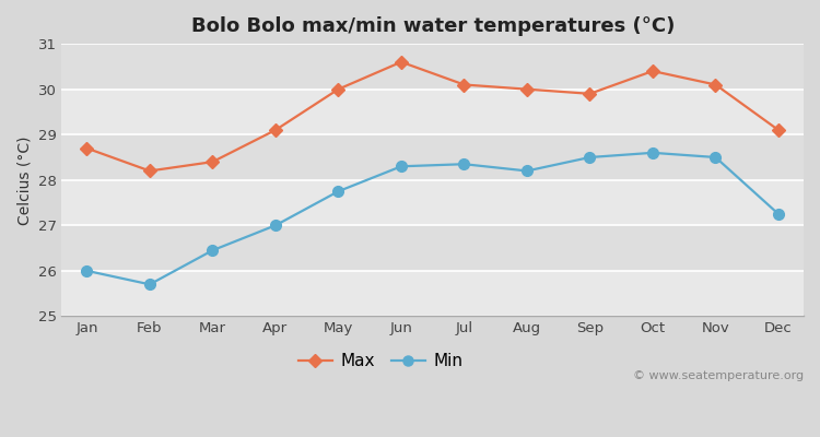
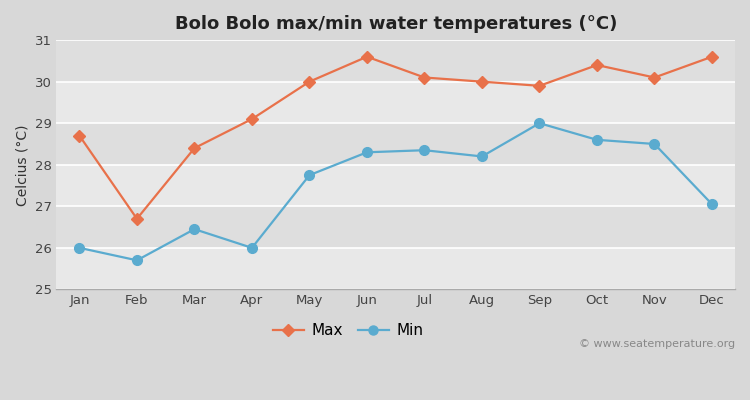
Max/Feb: 28.2 -> 26.7
Min/Apr: 27.00 -> 26.00
Min/Sep: 28.50 -> 29.00
Max/Dec: 29.1 -> 30.6
Min/Dec: 27.25 -> 27.05
